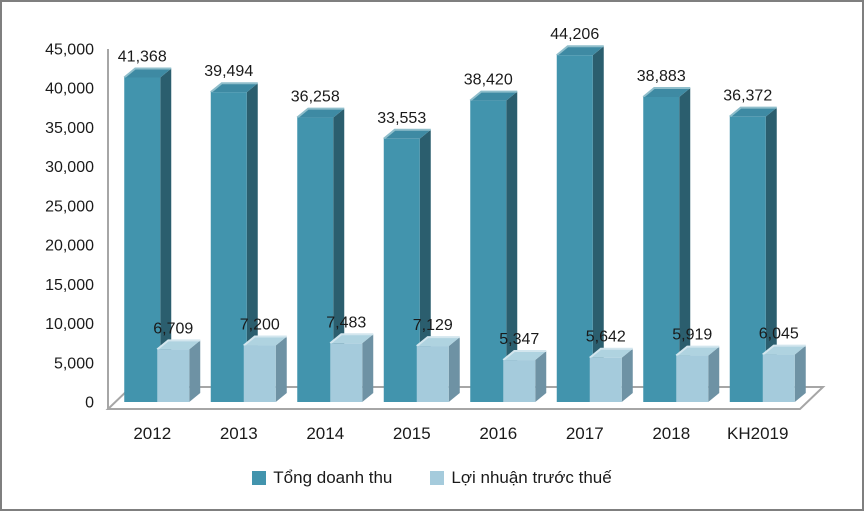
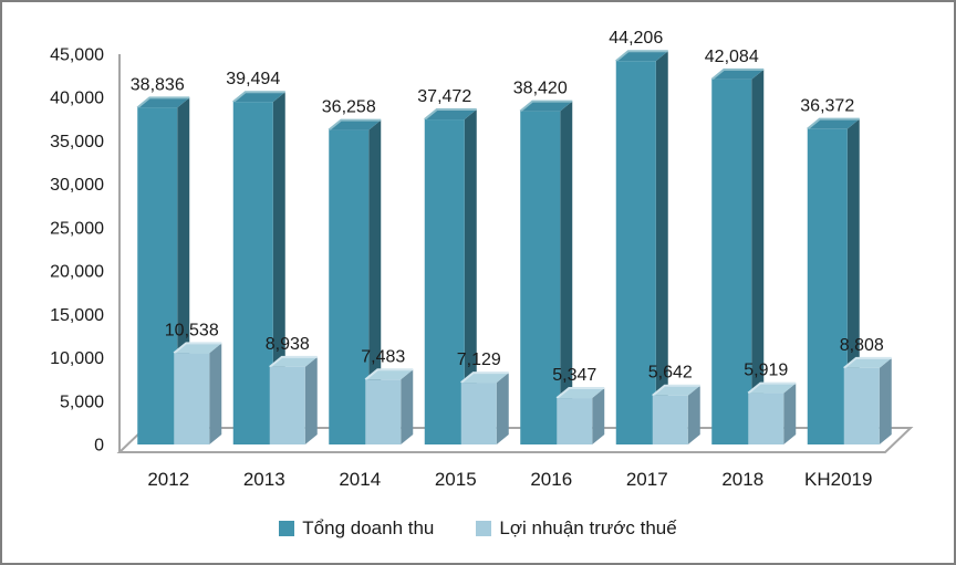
Tổng doanh thu/2012: 41,368 -> 38,836
Lợi nhuận trước thuế/2012: 6,709 -> 10,538
Lợi nhuận trước thuế/2013: 7,200 -> 8,938
Tổng doanh thu/2015: 33,553 -> 37,472
Tổng doanh thu/2018: 38,883 -> 42,084
Lợi nhuận trước thuế/KH2019: 6,045 -> 8,808
